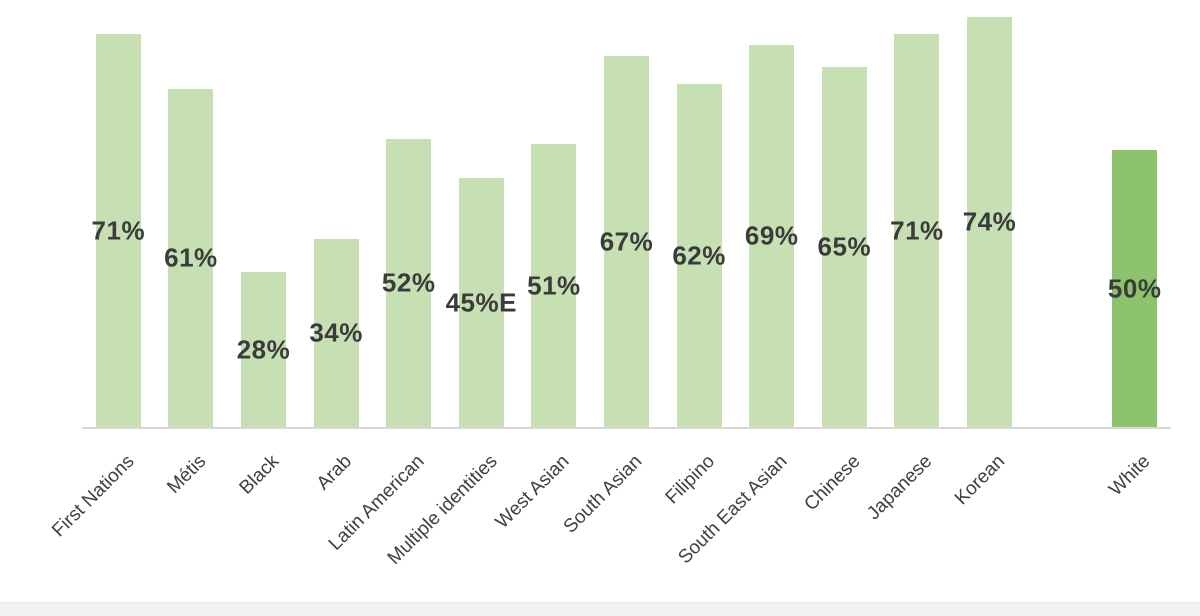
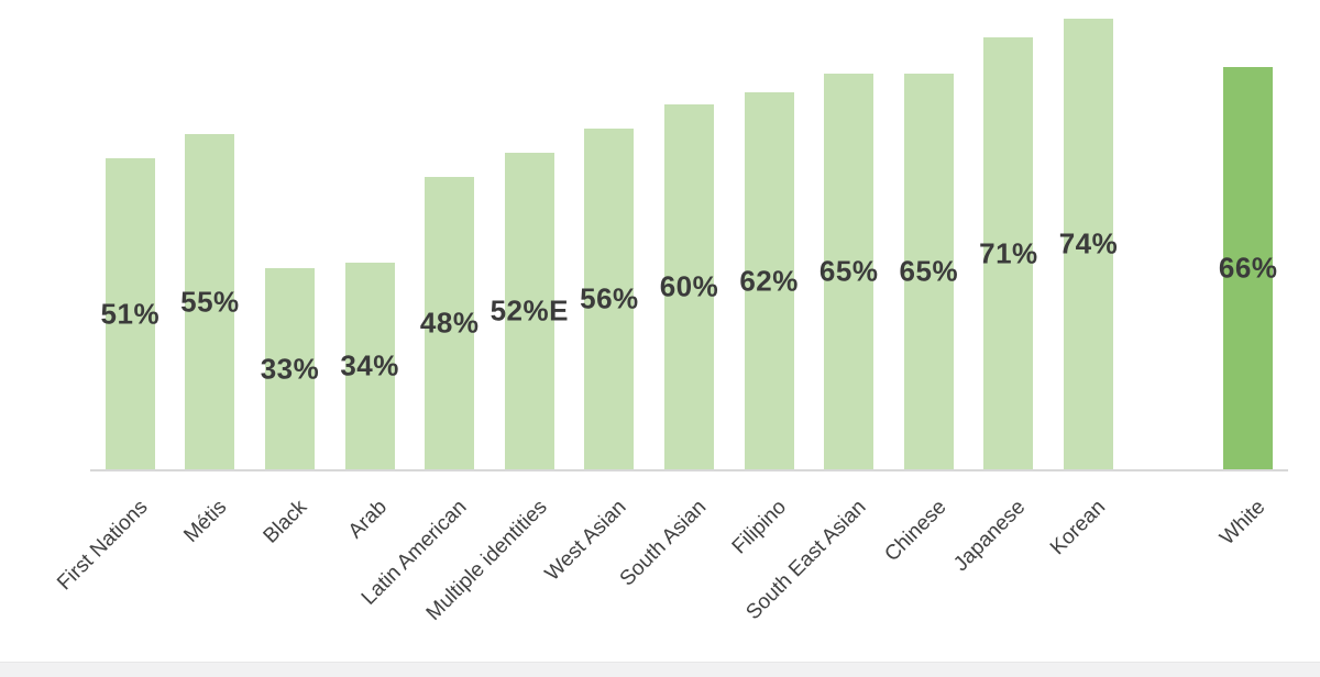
First Nations: 71% -> 51%
Métis: 61% -> 55%
Black: 28% -> 33%
Latin American: 52% -> 48%
Multiple identities: 45 -> 52
West Asian: 51% -> 56%
South Asian: 67% -> 60%
South East Asian: 69% -> 65%
White: 50% -> 66%
